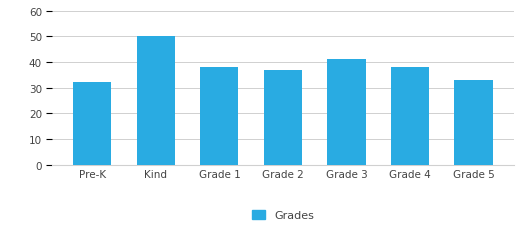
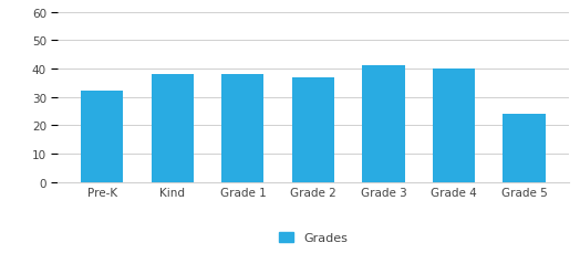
Kind: 50 -> 38
Grade 4: 38 -> 40
Grade 5: 33 -> 24
